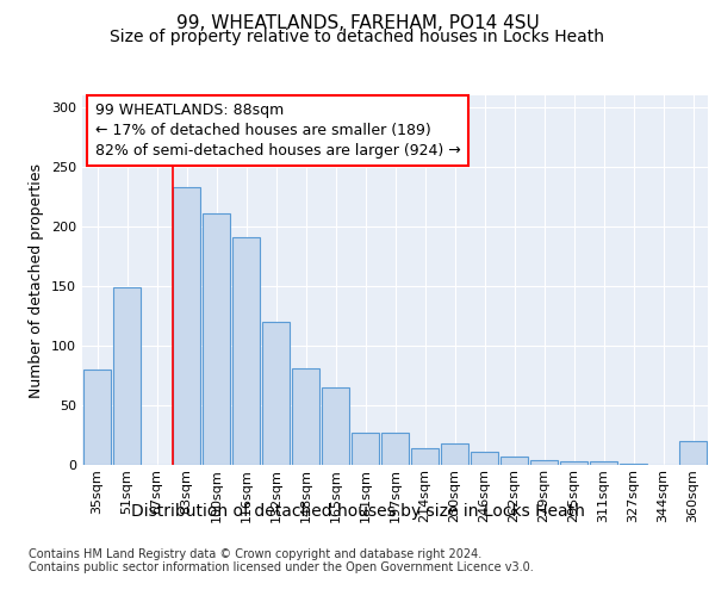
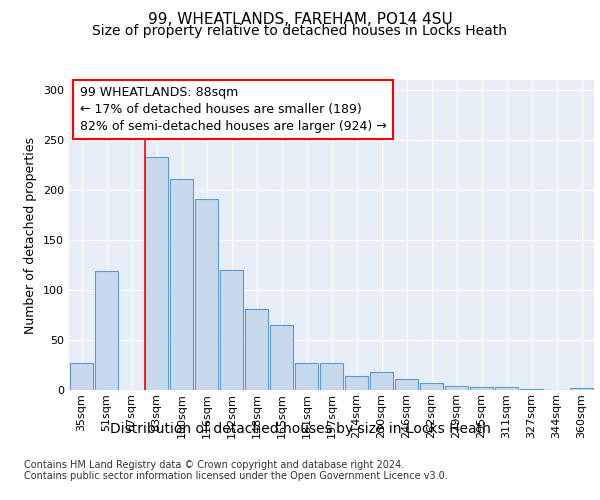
35sqm: 80 -> 27
51sqm: 149 -> 119
360sqm: 20 -> 2
